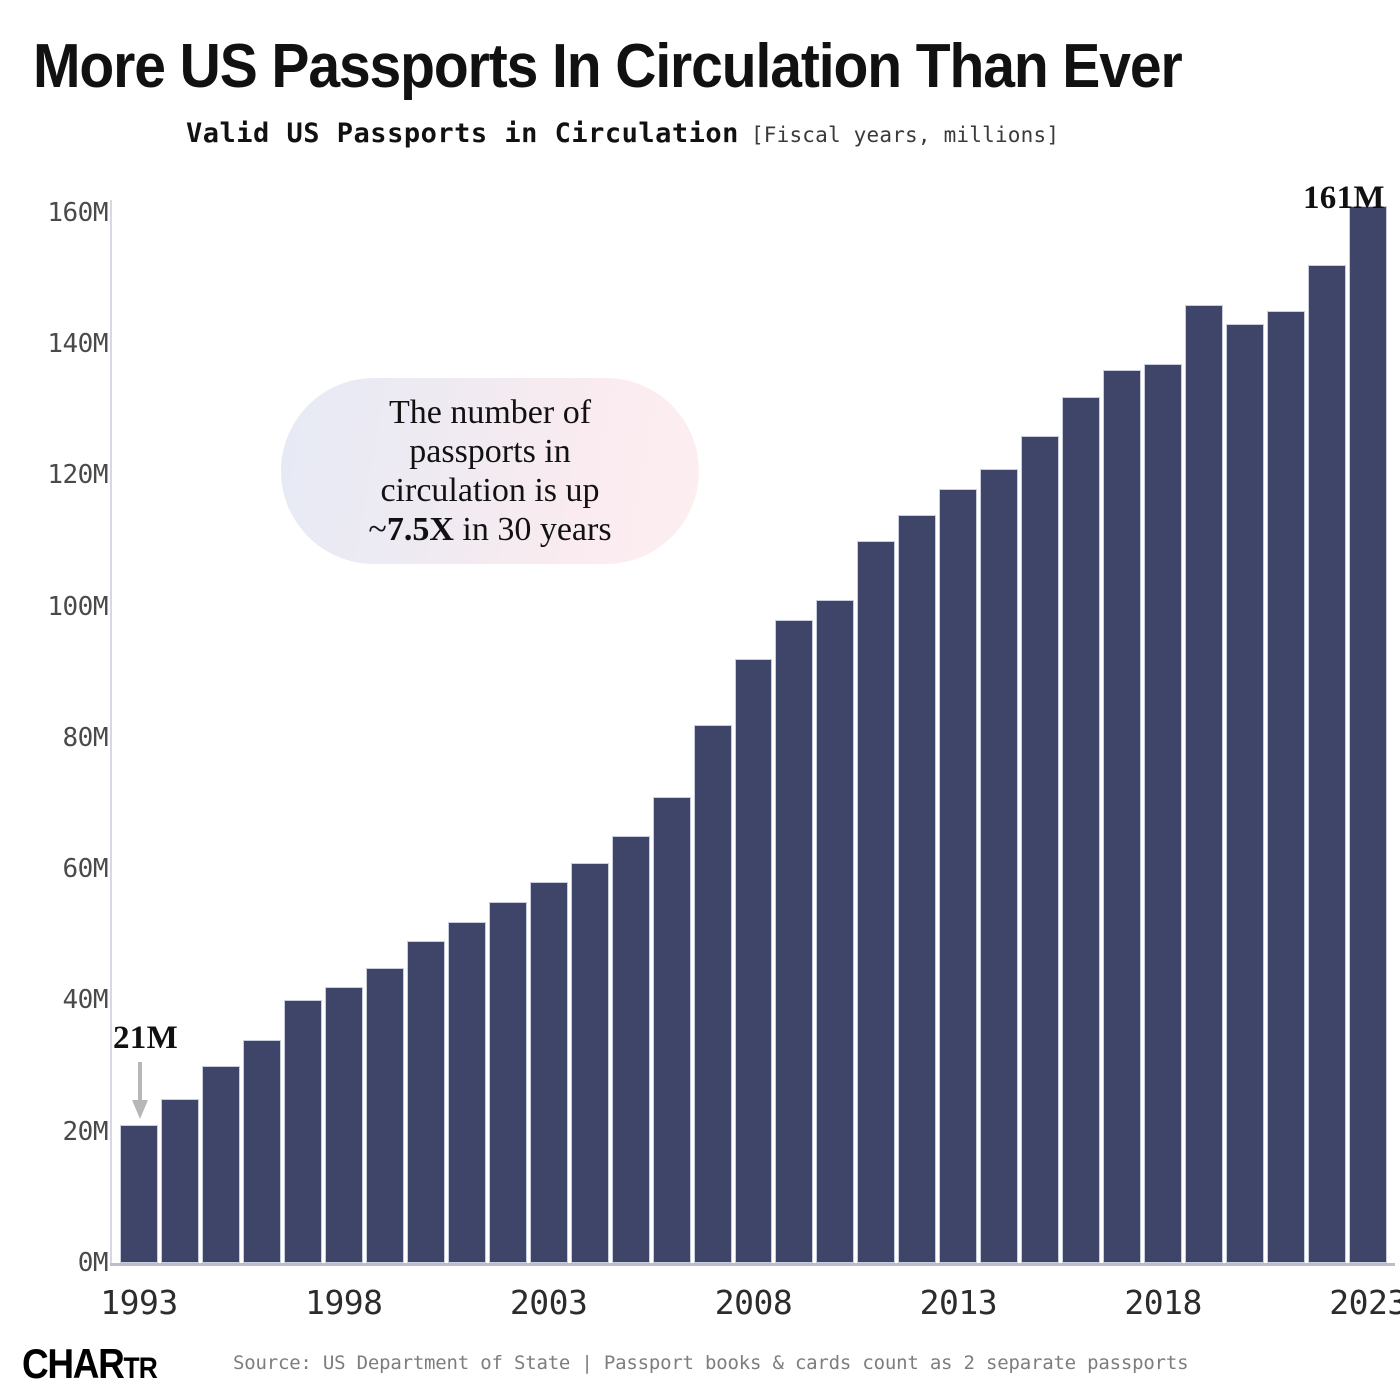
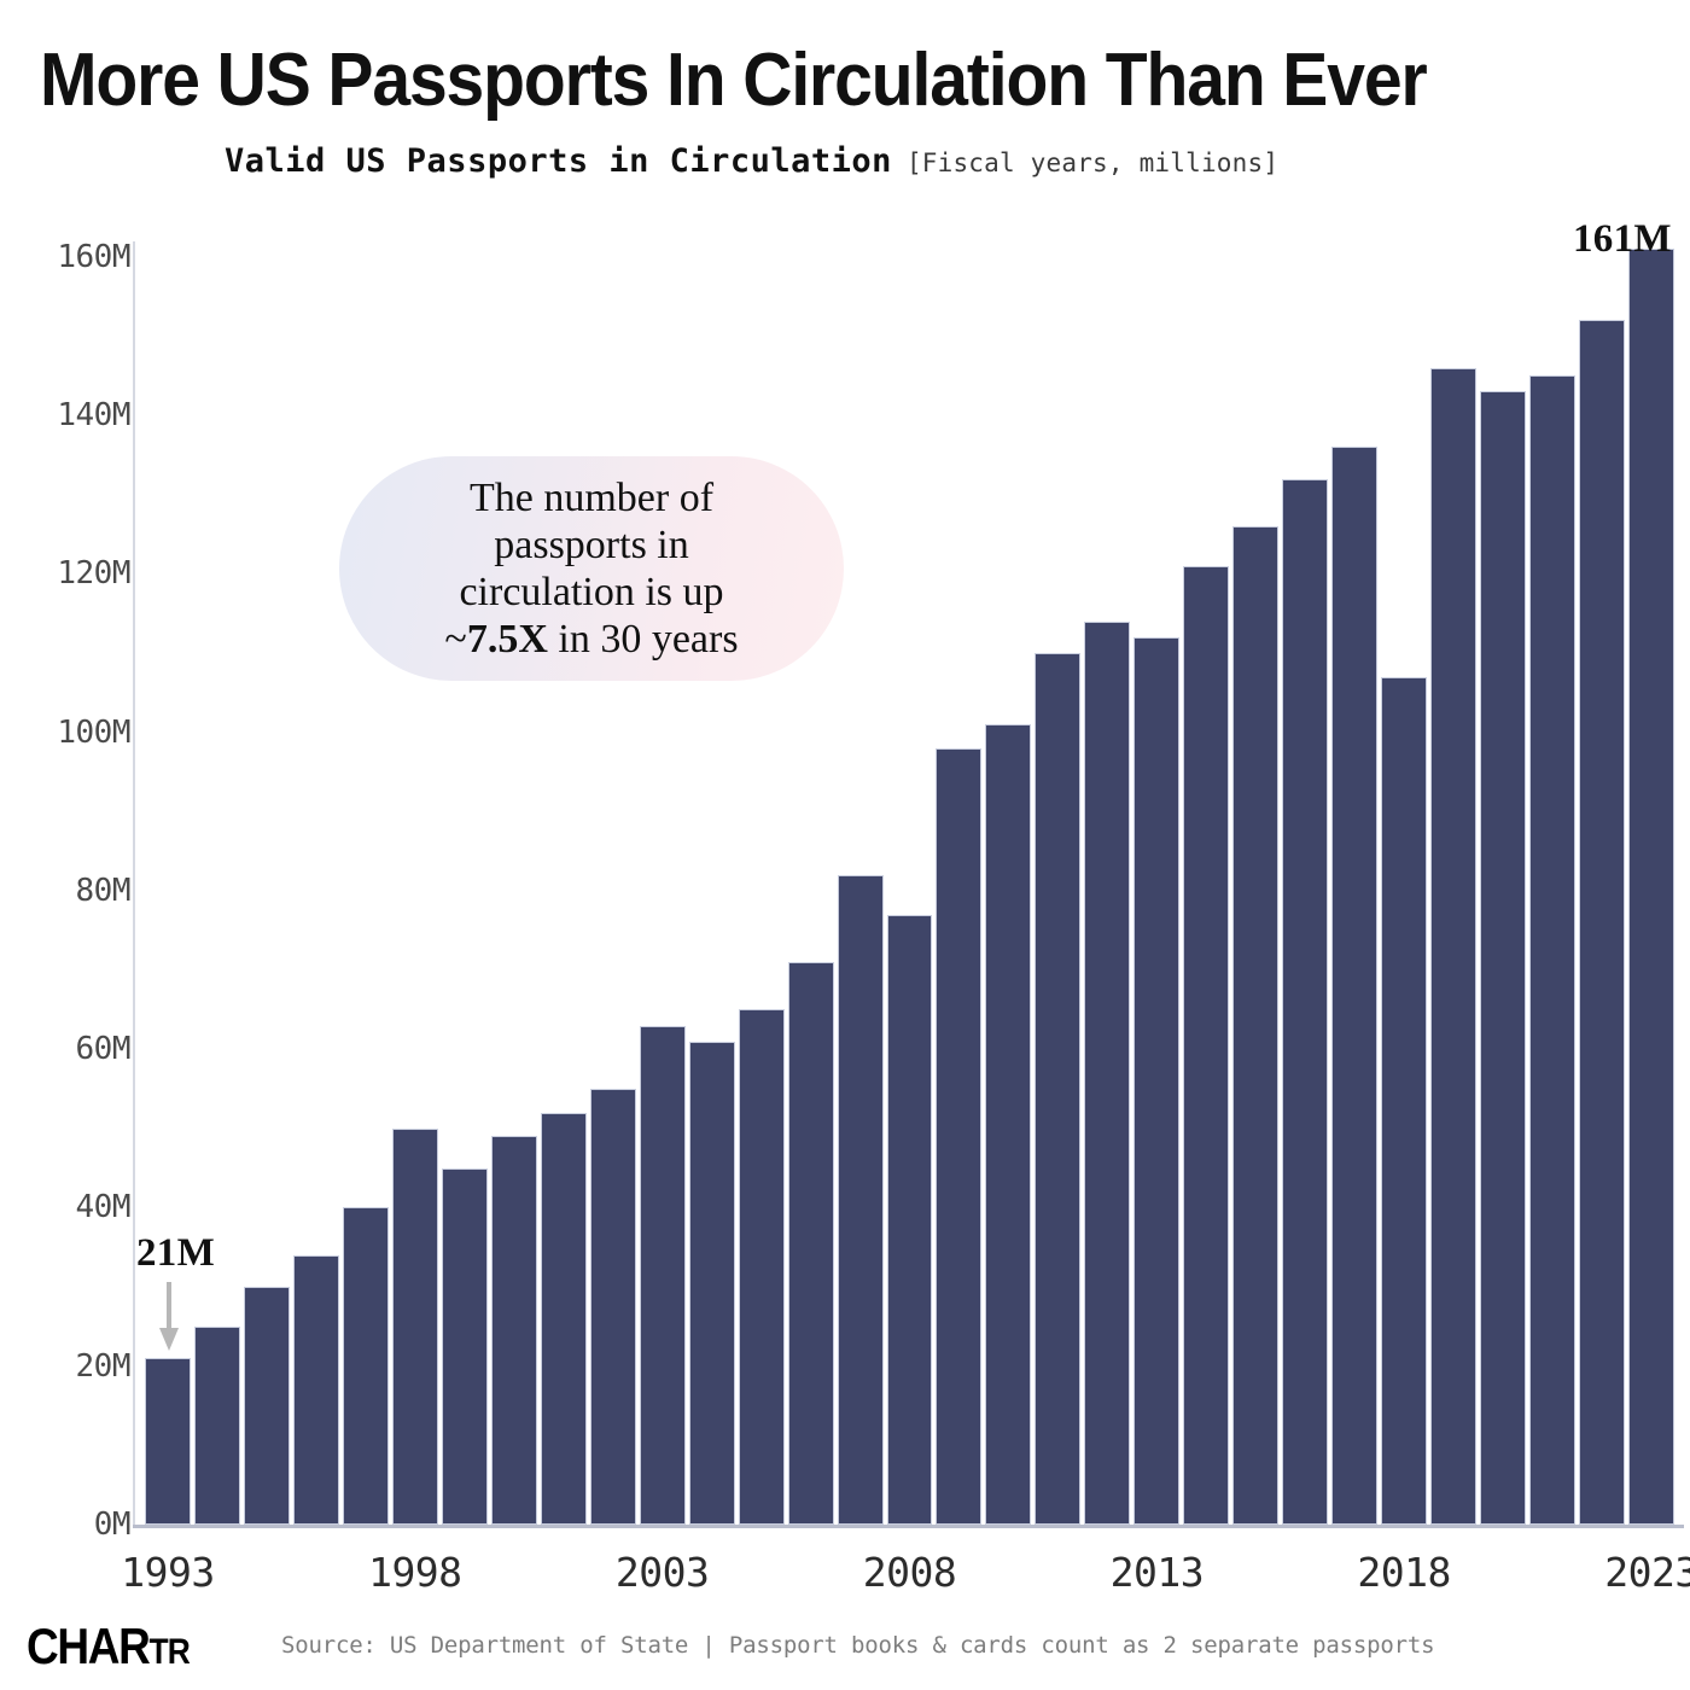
1998: 42M -> 50M
2003: 58M -> 63M
2008: 92M -> 77M
2013: 118M -> 112M
2018: 137M -> 107M
